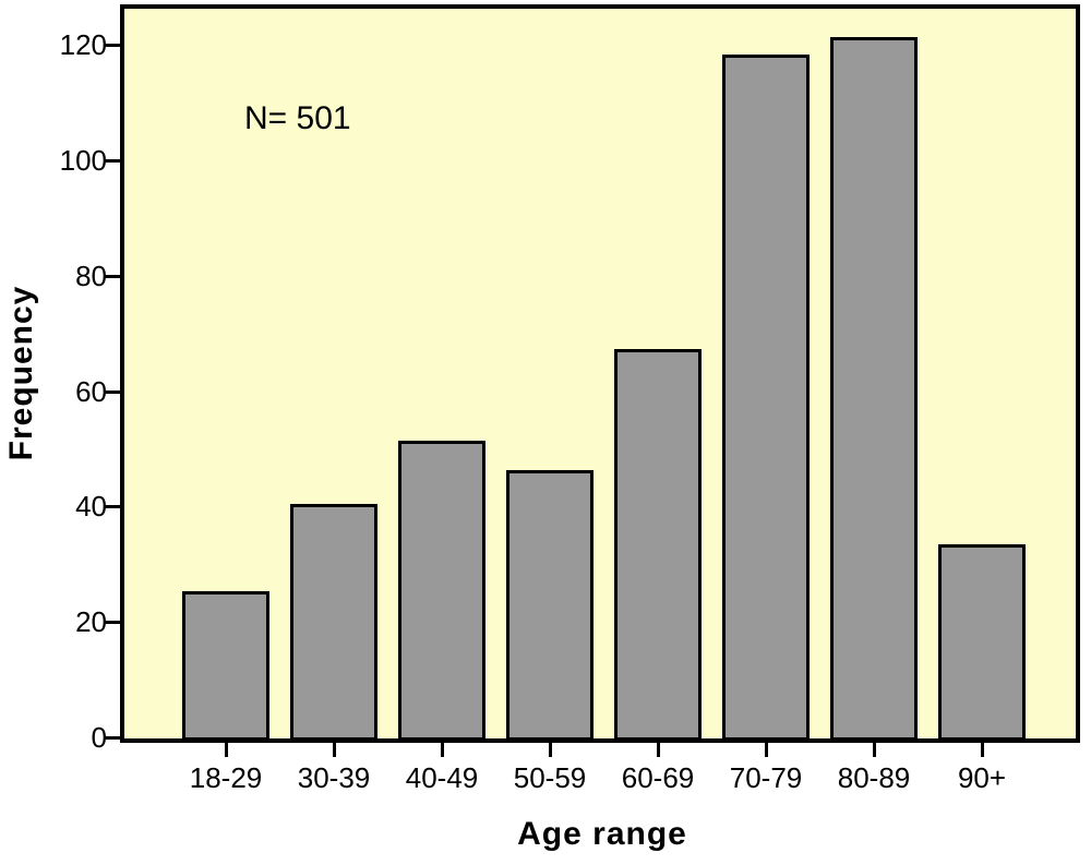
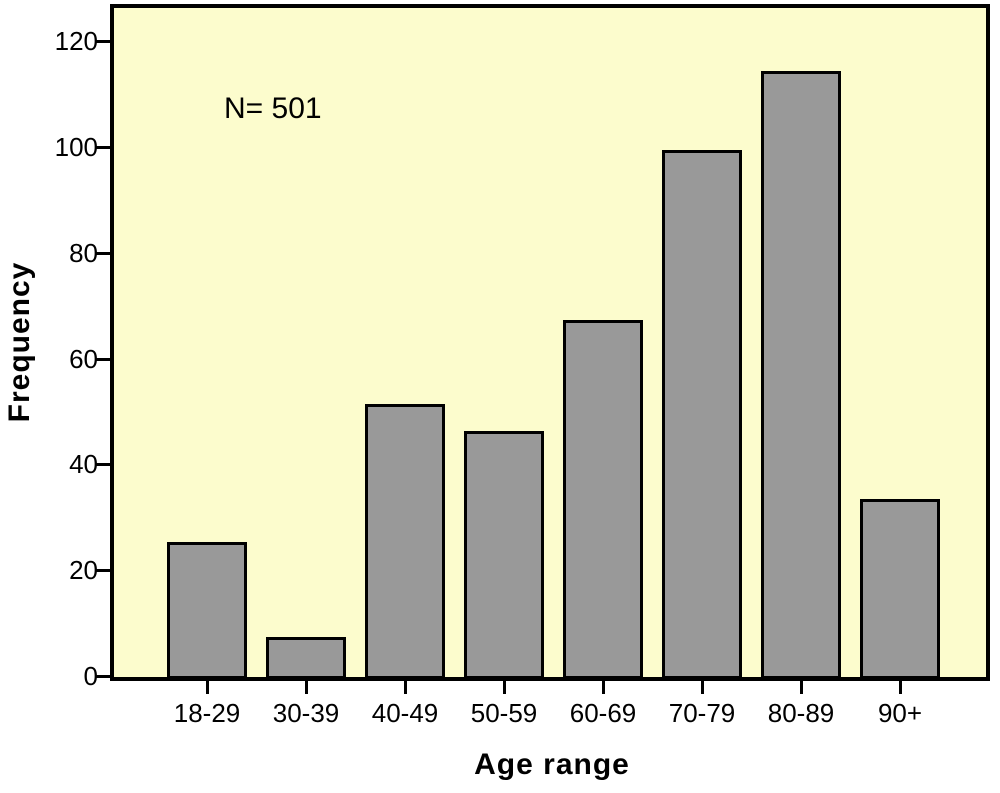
30-39: 40 -> 7
70-79: 118 -> 99
80-89: 121 -> 114
